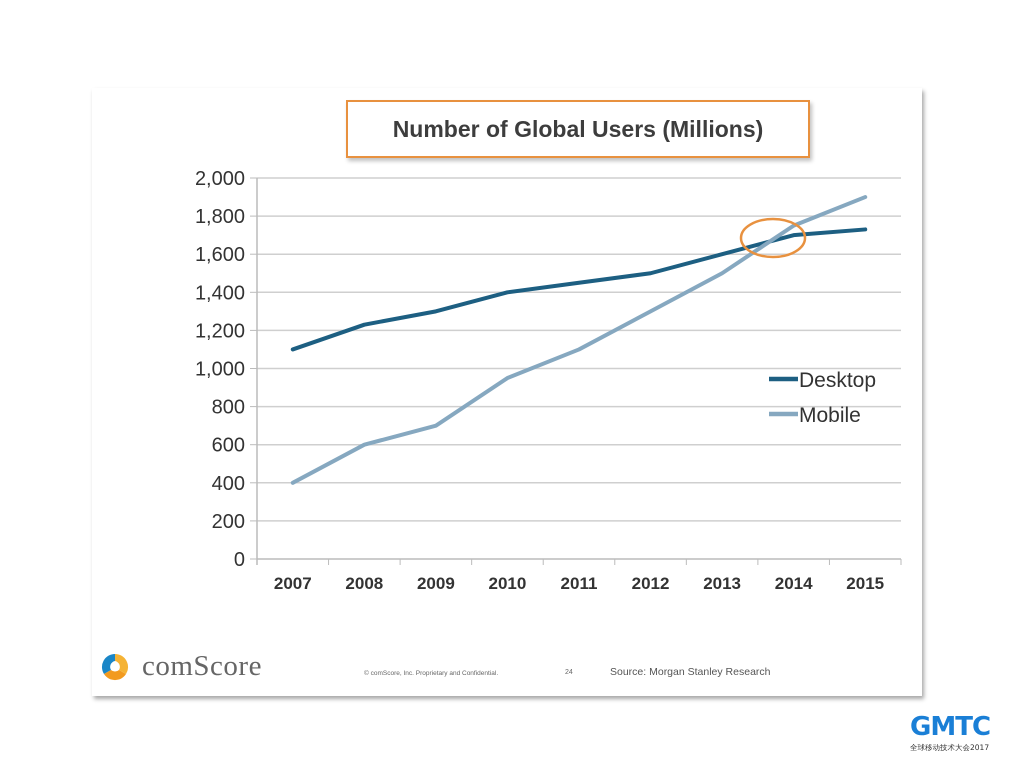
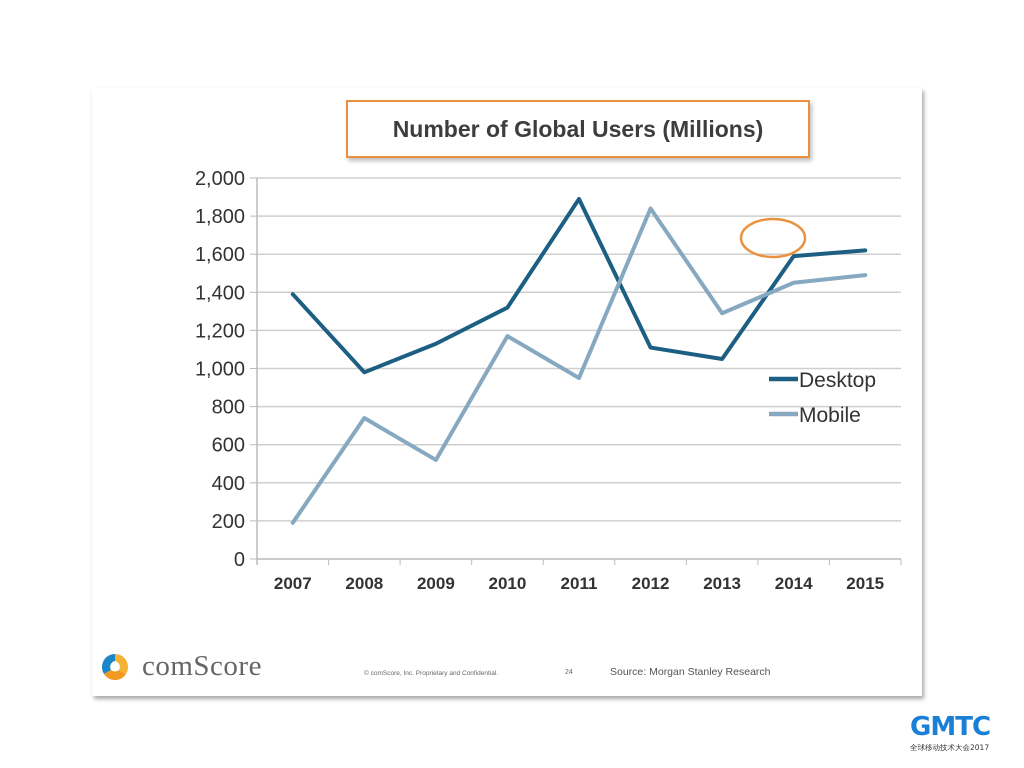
Desktop/2007: 1100 -> 1390
Mobile/2007: 400 -> 190
Desktop/2008: 1230 -> 980
Mobile/2008: 600 -> 740
Desktop/2009: 1300 -> 1130
Mobile/2009: 700 -> 520
Desktop/2010: 1400 -> 1320
Mobile/2010: 950 -> 1170
Desktop/2011: 1450 -> 1890
Mobile/2011: 1100 -> 950
Desktop/2012: 1500 -> 1110
Mobile/2012: 1300 -> 1840
Desktop/2013: 1600 -> 1050
Mobile/2013: 1500 -> 1290
Desktop/2014: 1700 -> 1590
Mobile/2014: 1750 -> 1450
Desktop/2015: 1730 -> 1620
Mobile/2015: 1900 -> 1490
